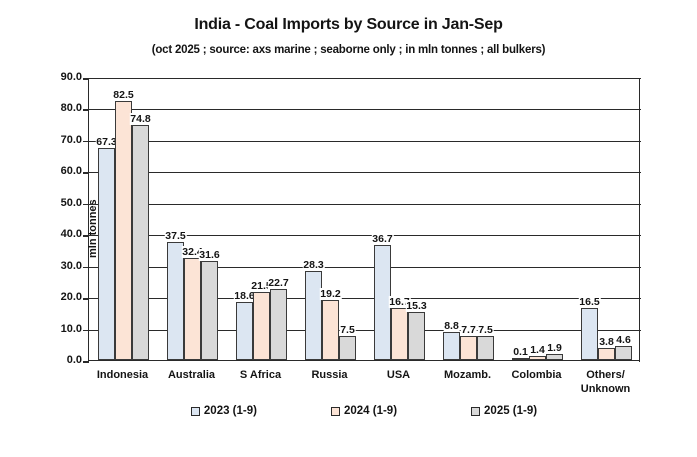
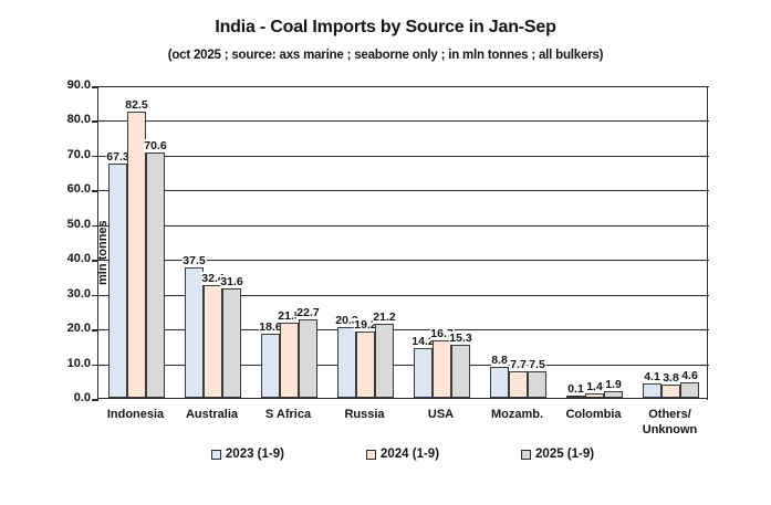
2025 (1-9)/Indonesia: 74.8 -> 70.6
2023 (1-9)/Russia: 28.3 -> 20.3
2025 (1-9)/Russia: 7.5 -> 21.2
2023 (1-9)/USA: 36.7 -> 14.2
2023 (1-9)/Others/ Unknown: 16.5 -> 4.1
